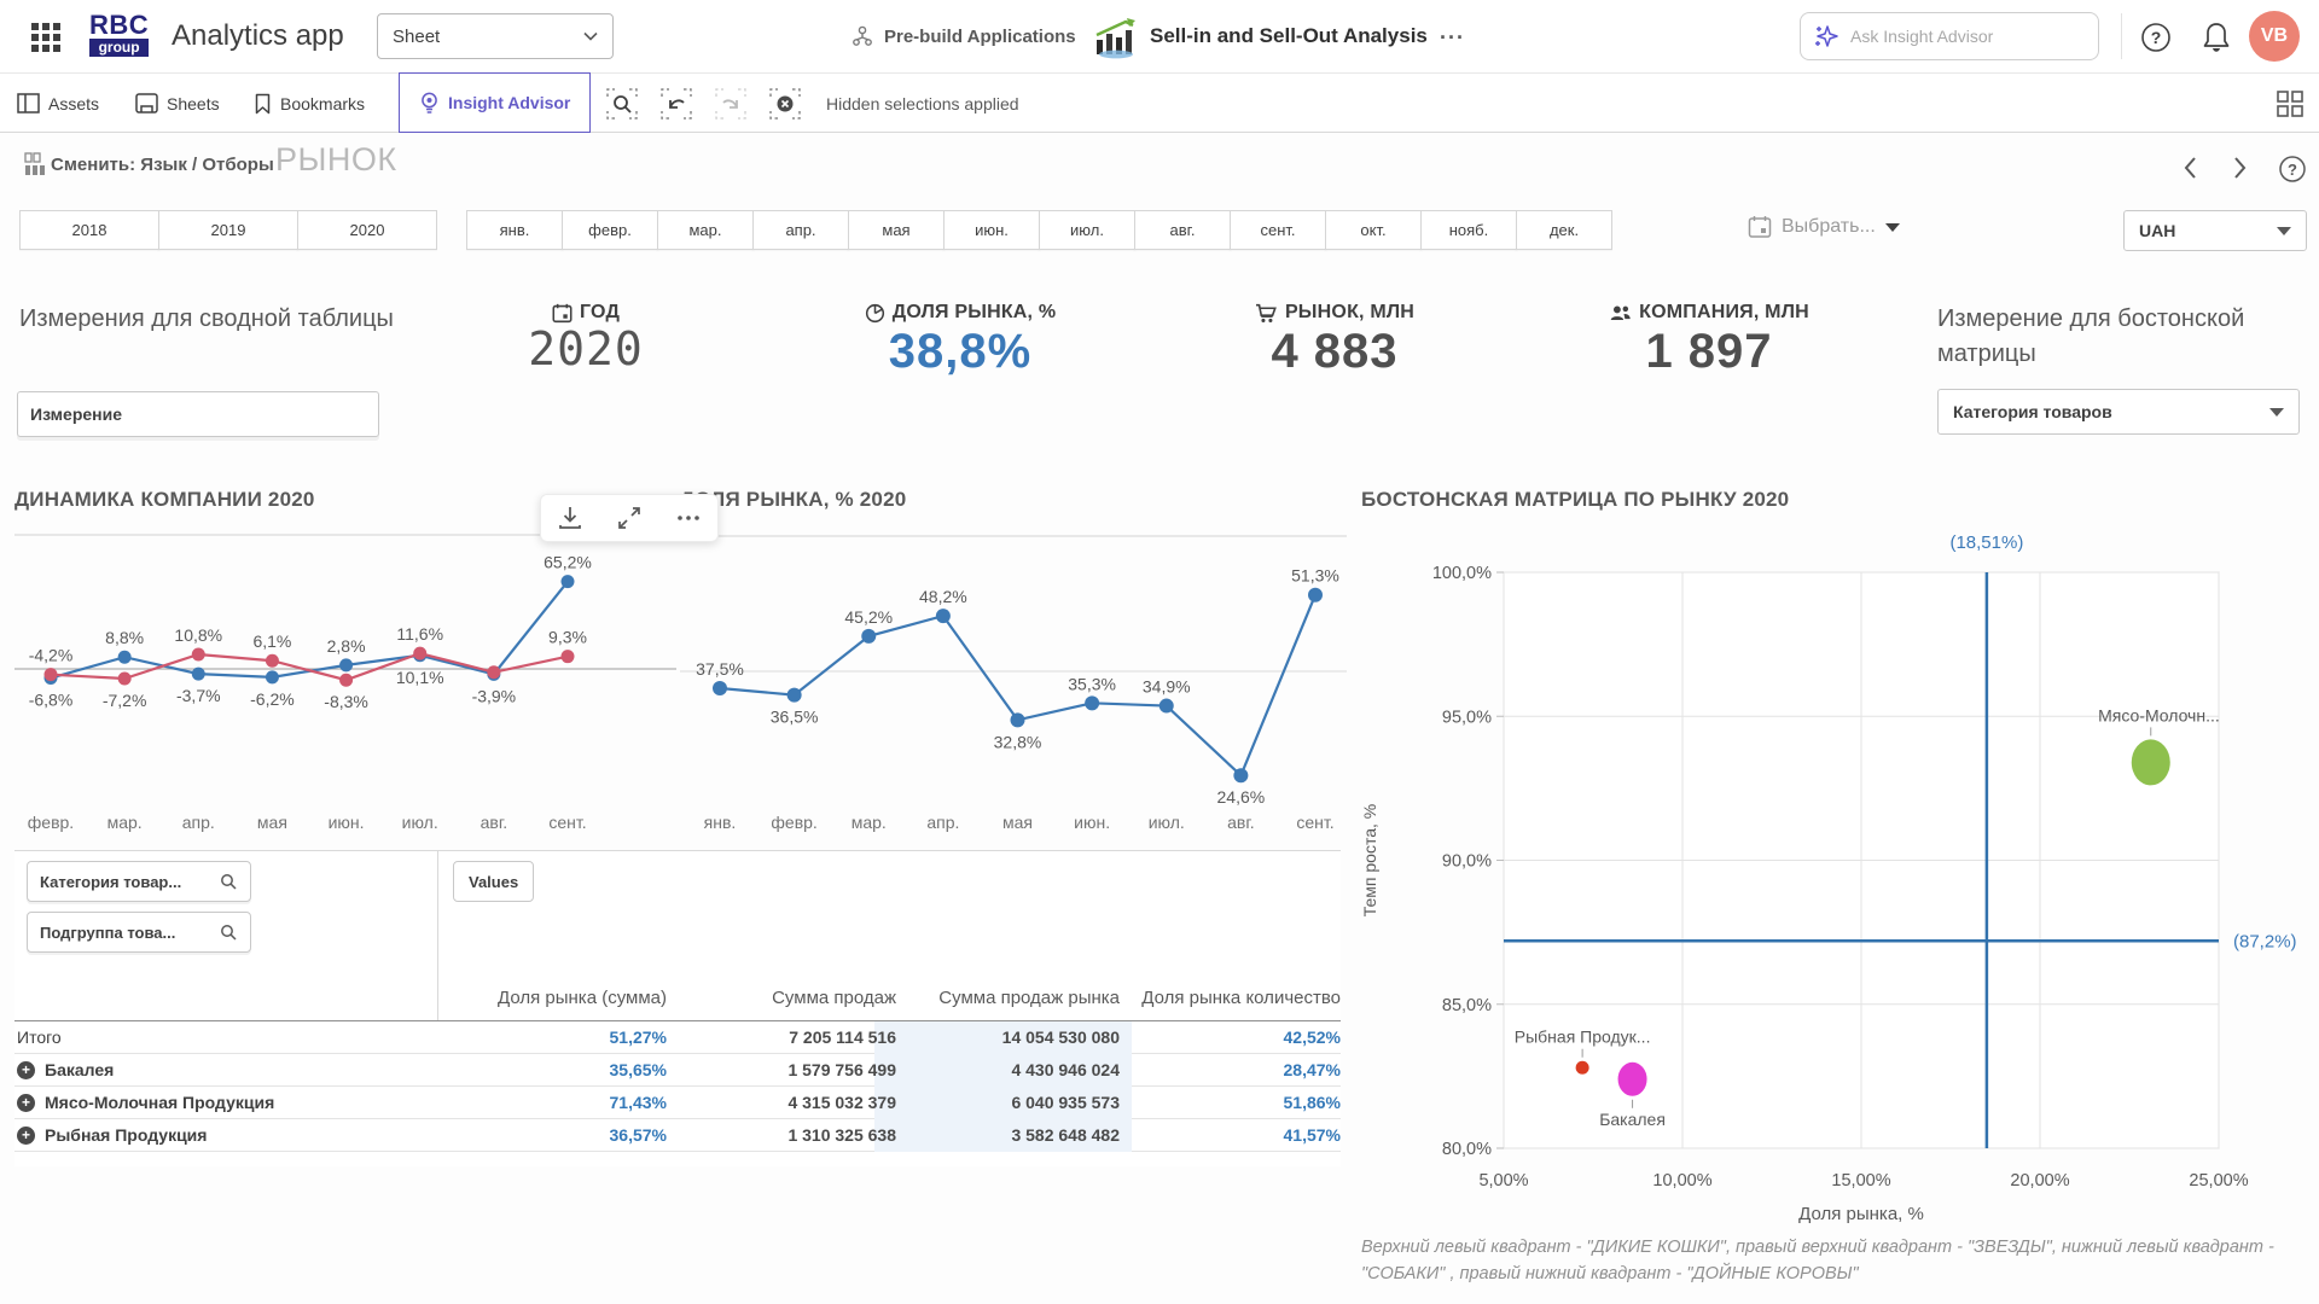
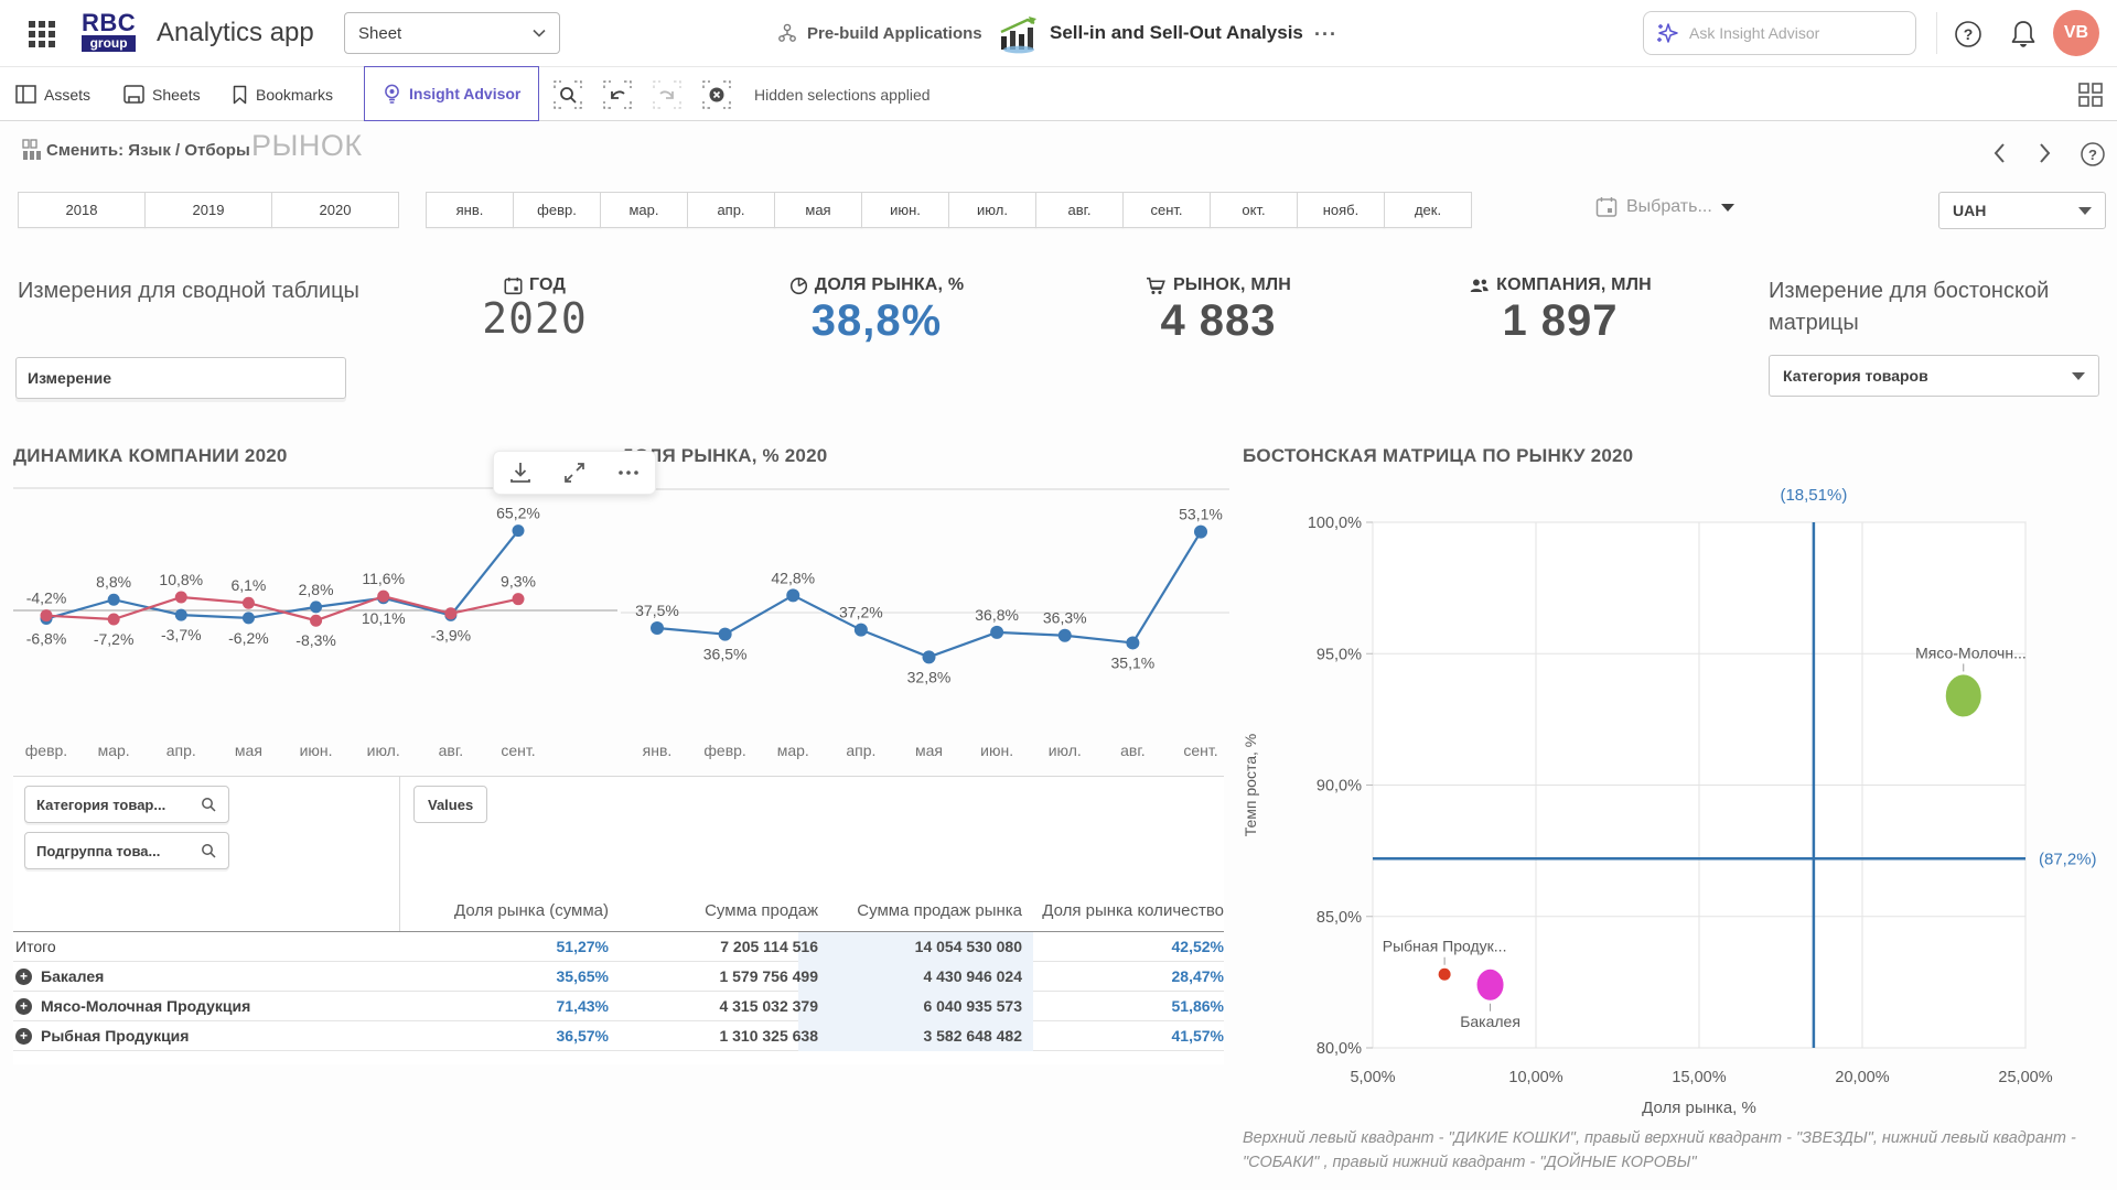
ДОЛЯ РЫНКА, % 2020/мар.: 45,2% -> 42,8%
ДОЛЯ РЫНКА, % 2020/апр.: 48,2% -> 37,2%
ДОЛЯ РЫНКА, % 2020/июн.: 35,3% -> 36,8%
ДОЛЯ РЫНКА, % 2020/июл.: 34,9% -> 36,3%
ДОЛЯ РЫНКА, % 2020/авг.: 24,6% -> 35,1%
ДОЛЯ РЫНКА, % 2020/сент.: 51,3% -> 53,1%
